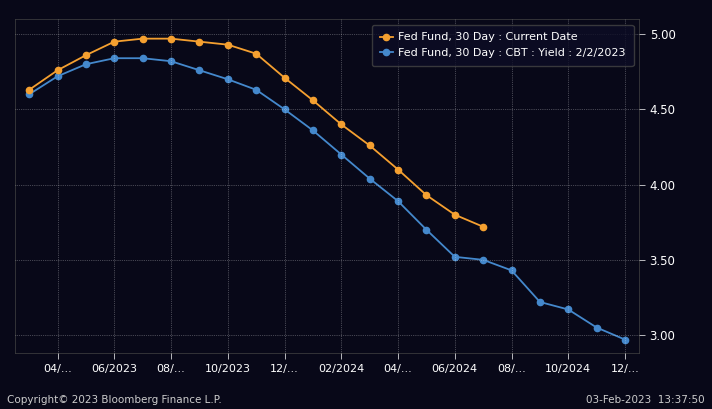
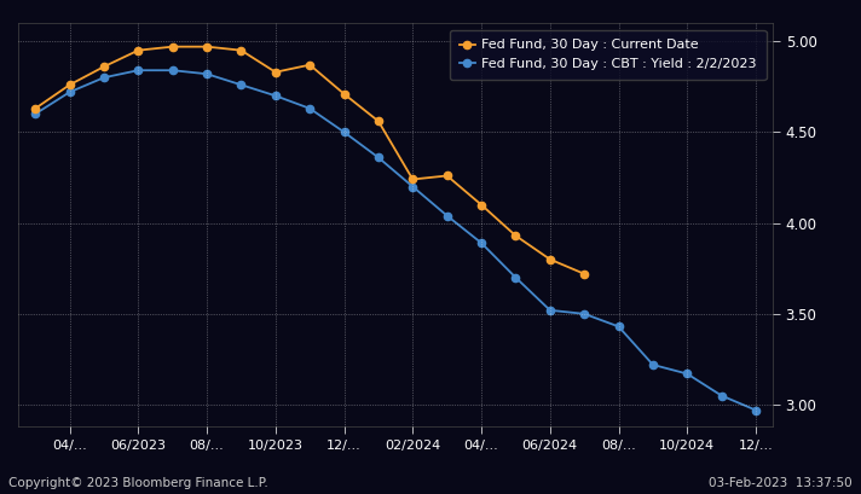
Fed Fund, 30 Day : Current Date/10/2023: 4.93 -> 4.83
Fed Fund, 30 Day : Current Date/02/2024: 4.40 -> 4.24
